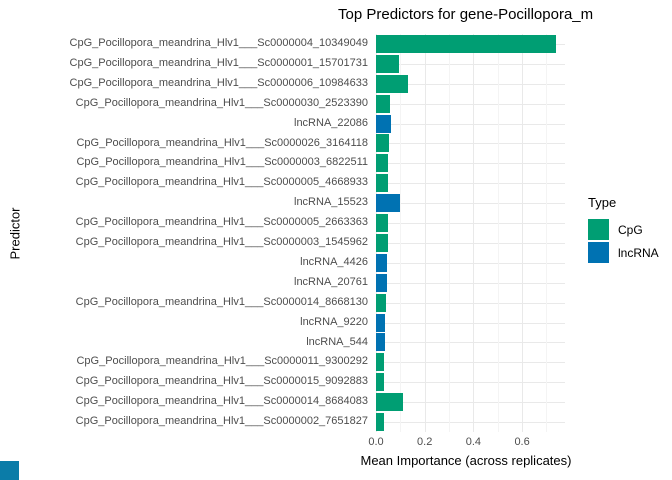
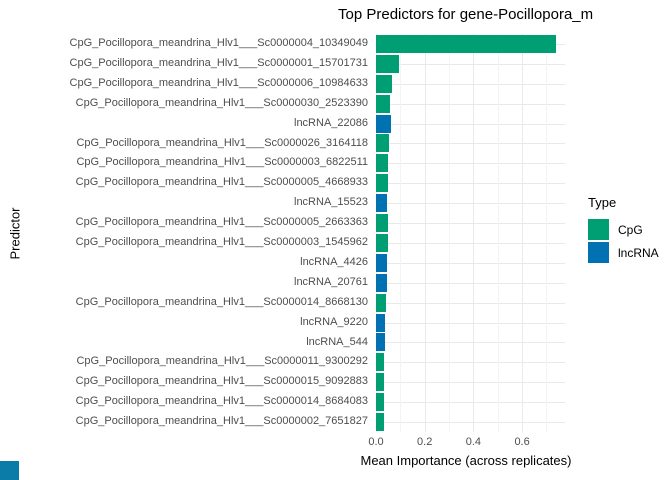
CpG_Pocillopora_meandrina_Hlv1___Sc0000006_10984633: 0.13 -> 0.07
lncRNA_15523: 0.10 -> 0.05
CpG_Pocillopora_meandrina_Hlv1___Sc0000014_8684083: 0.11 -> 0.03
